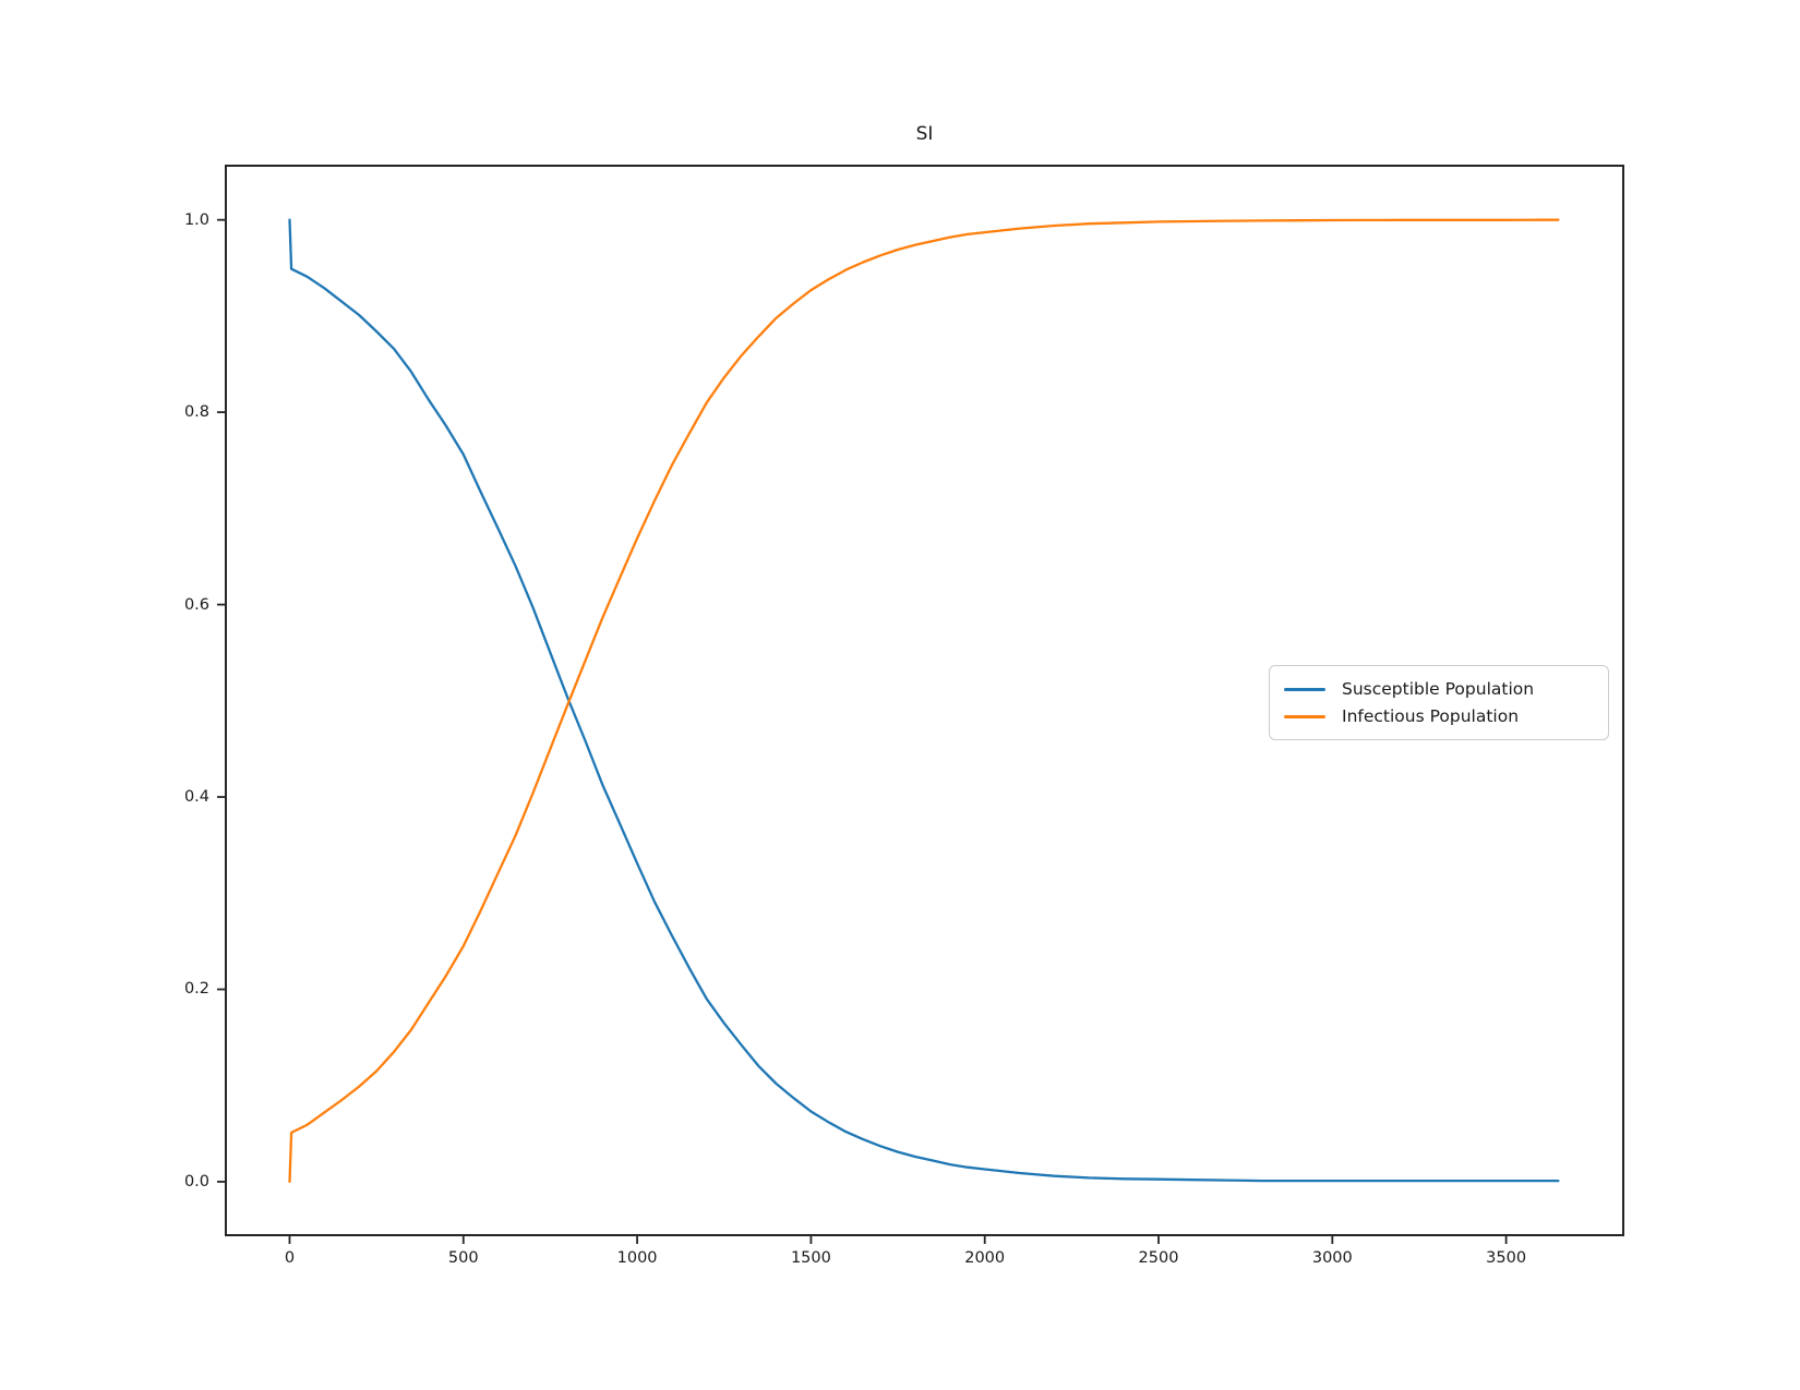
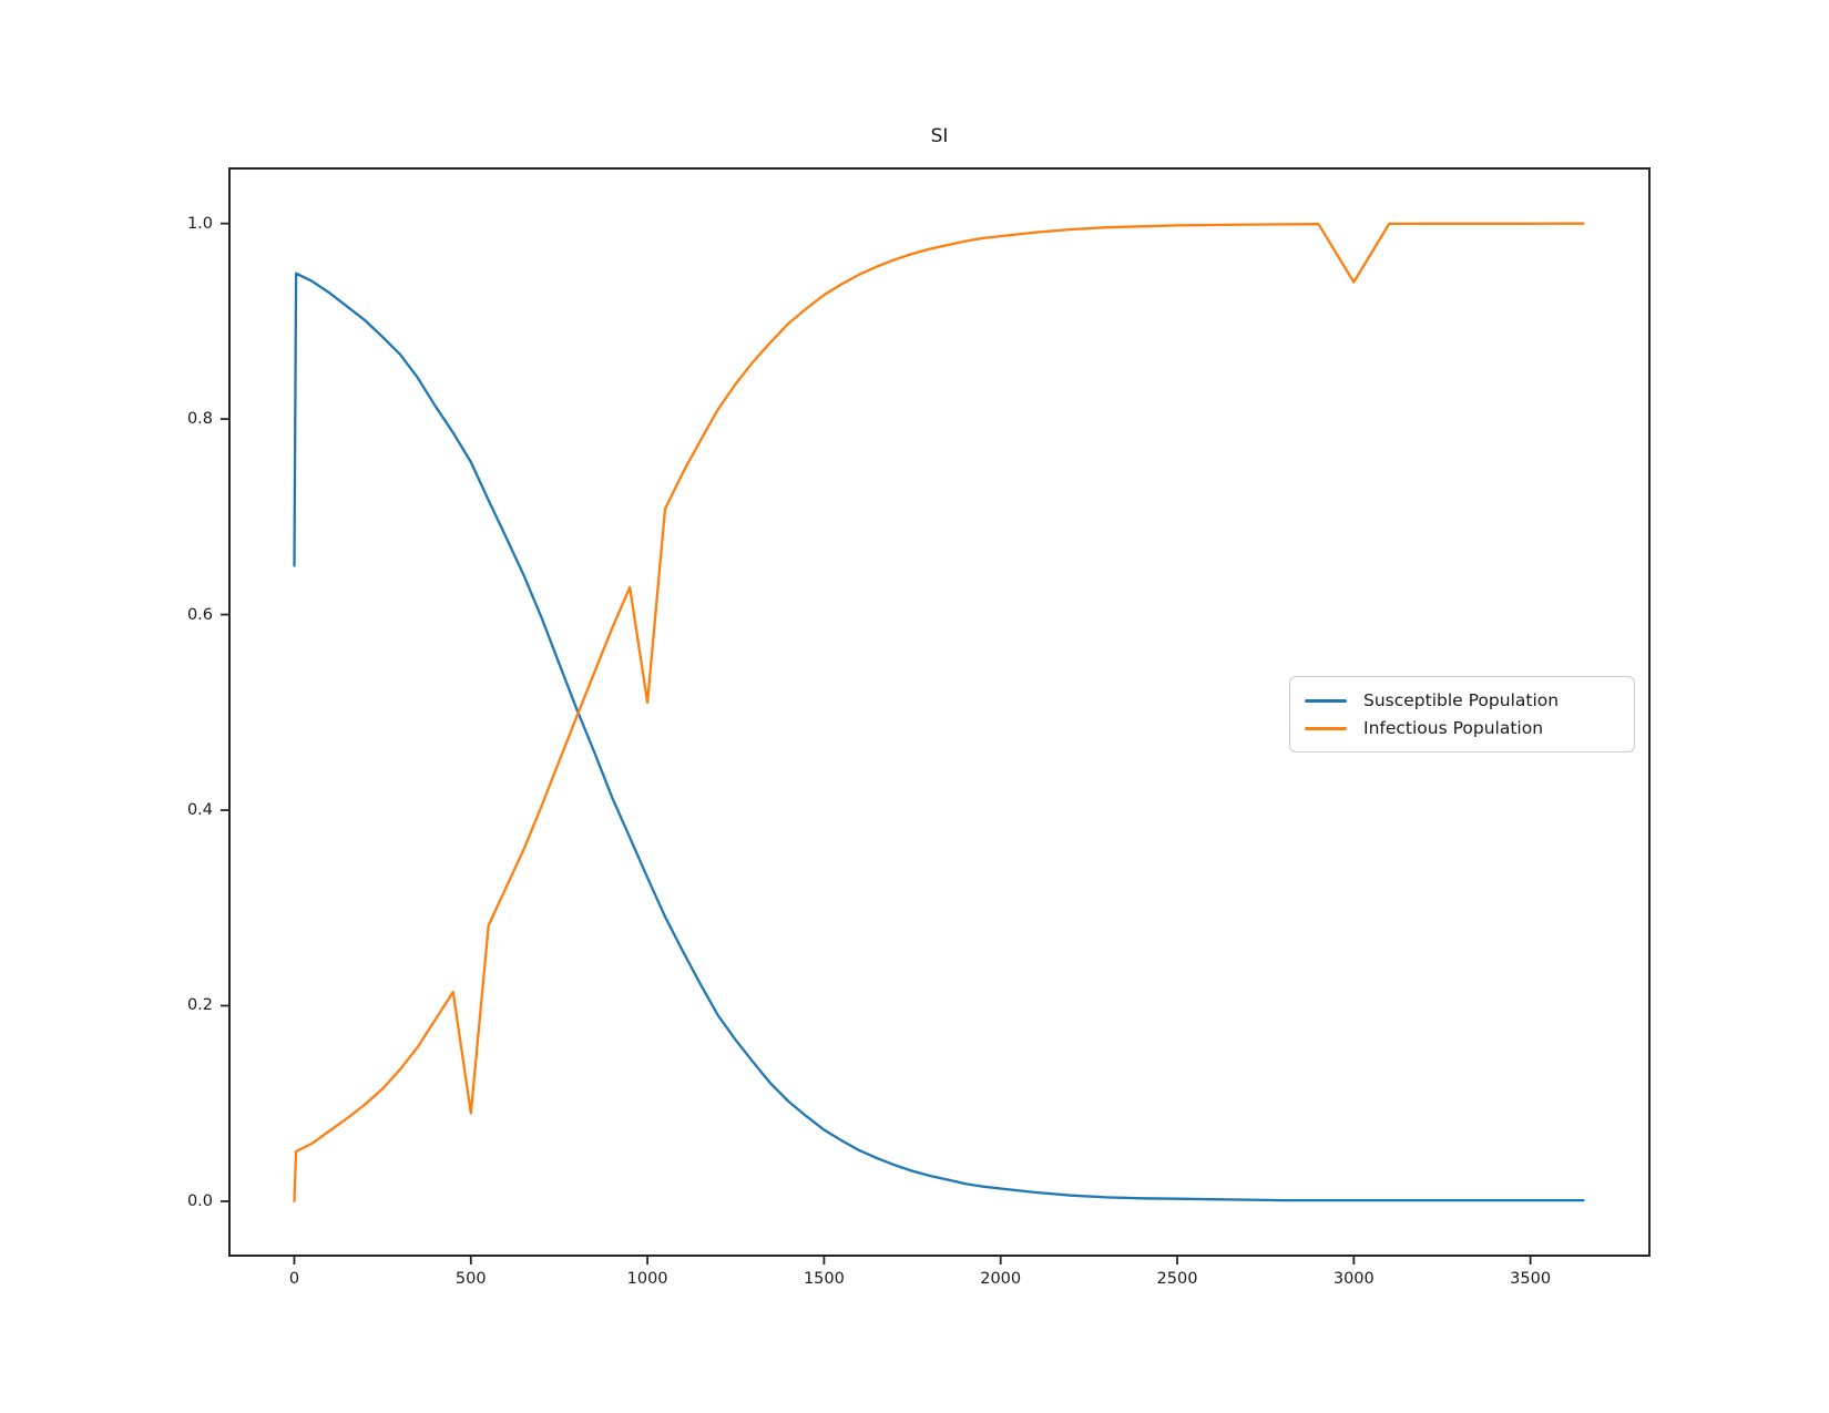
Susceptible Population/0: 1.00 -> 0.65
Infectious Population/500: 0.24 -> 0.09
Infectious Population/1000: 0.67 -> 0.51
Infectious Population/3000: 1.00 -> 0.94
